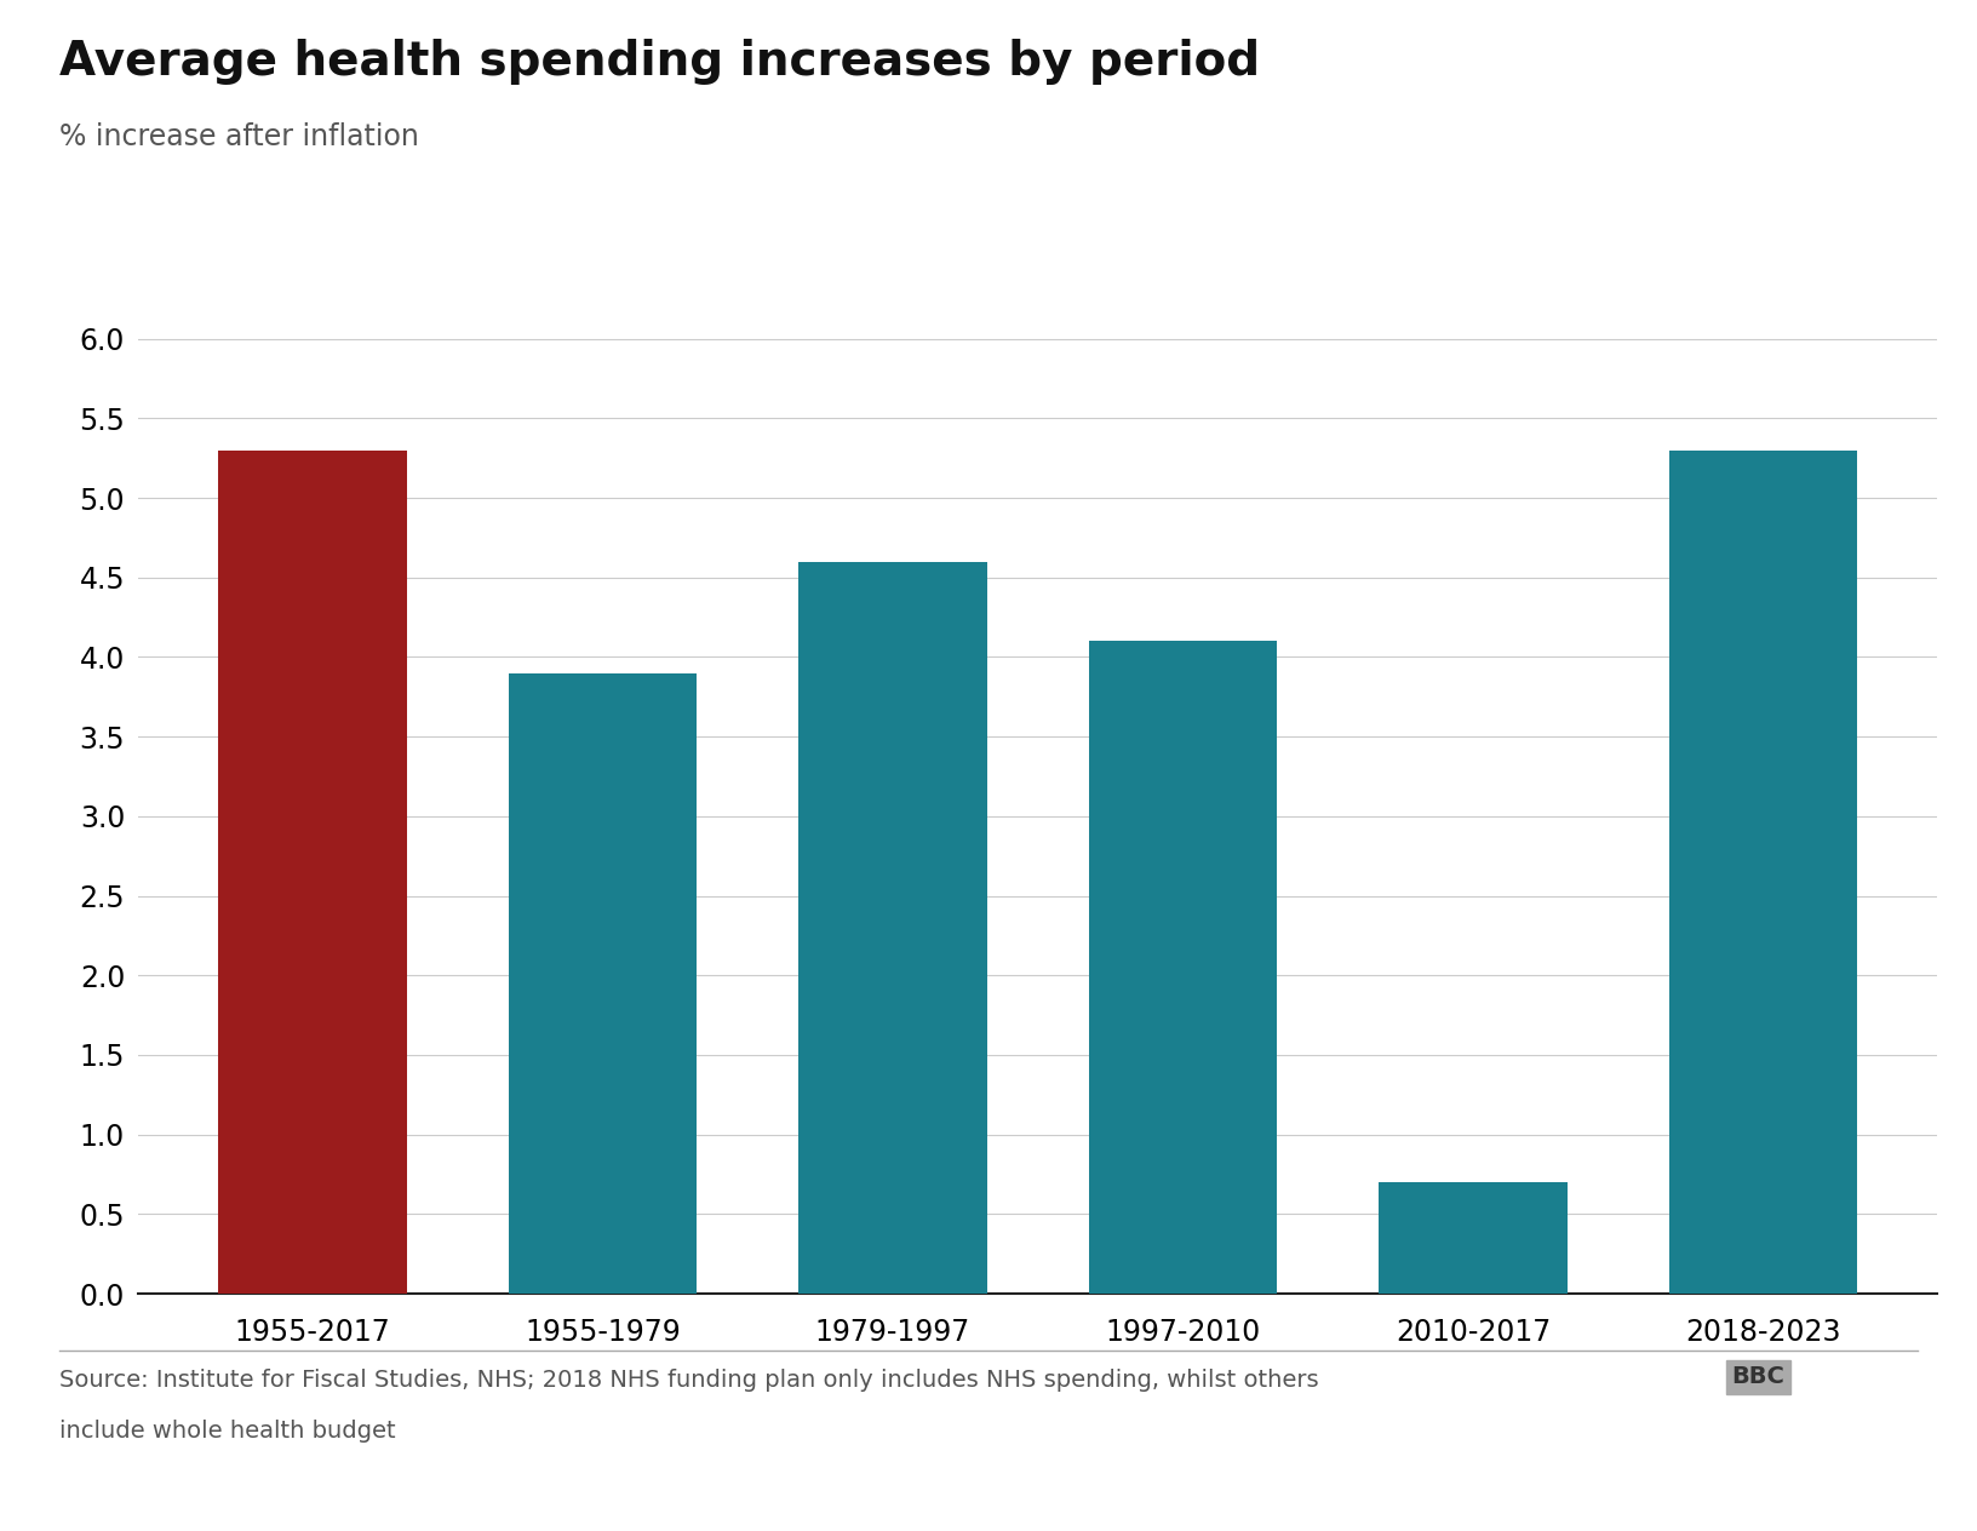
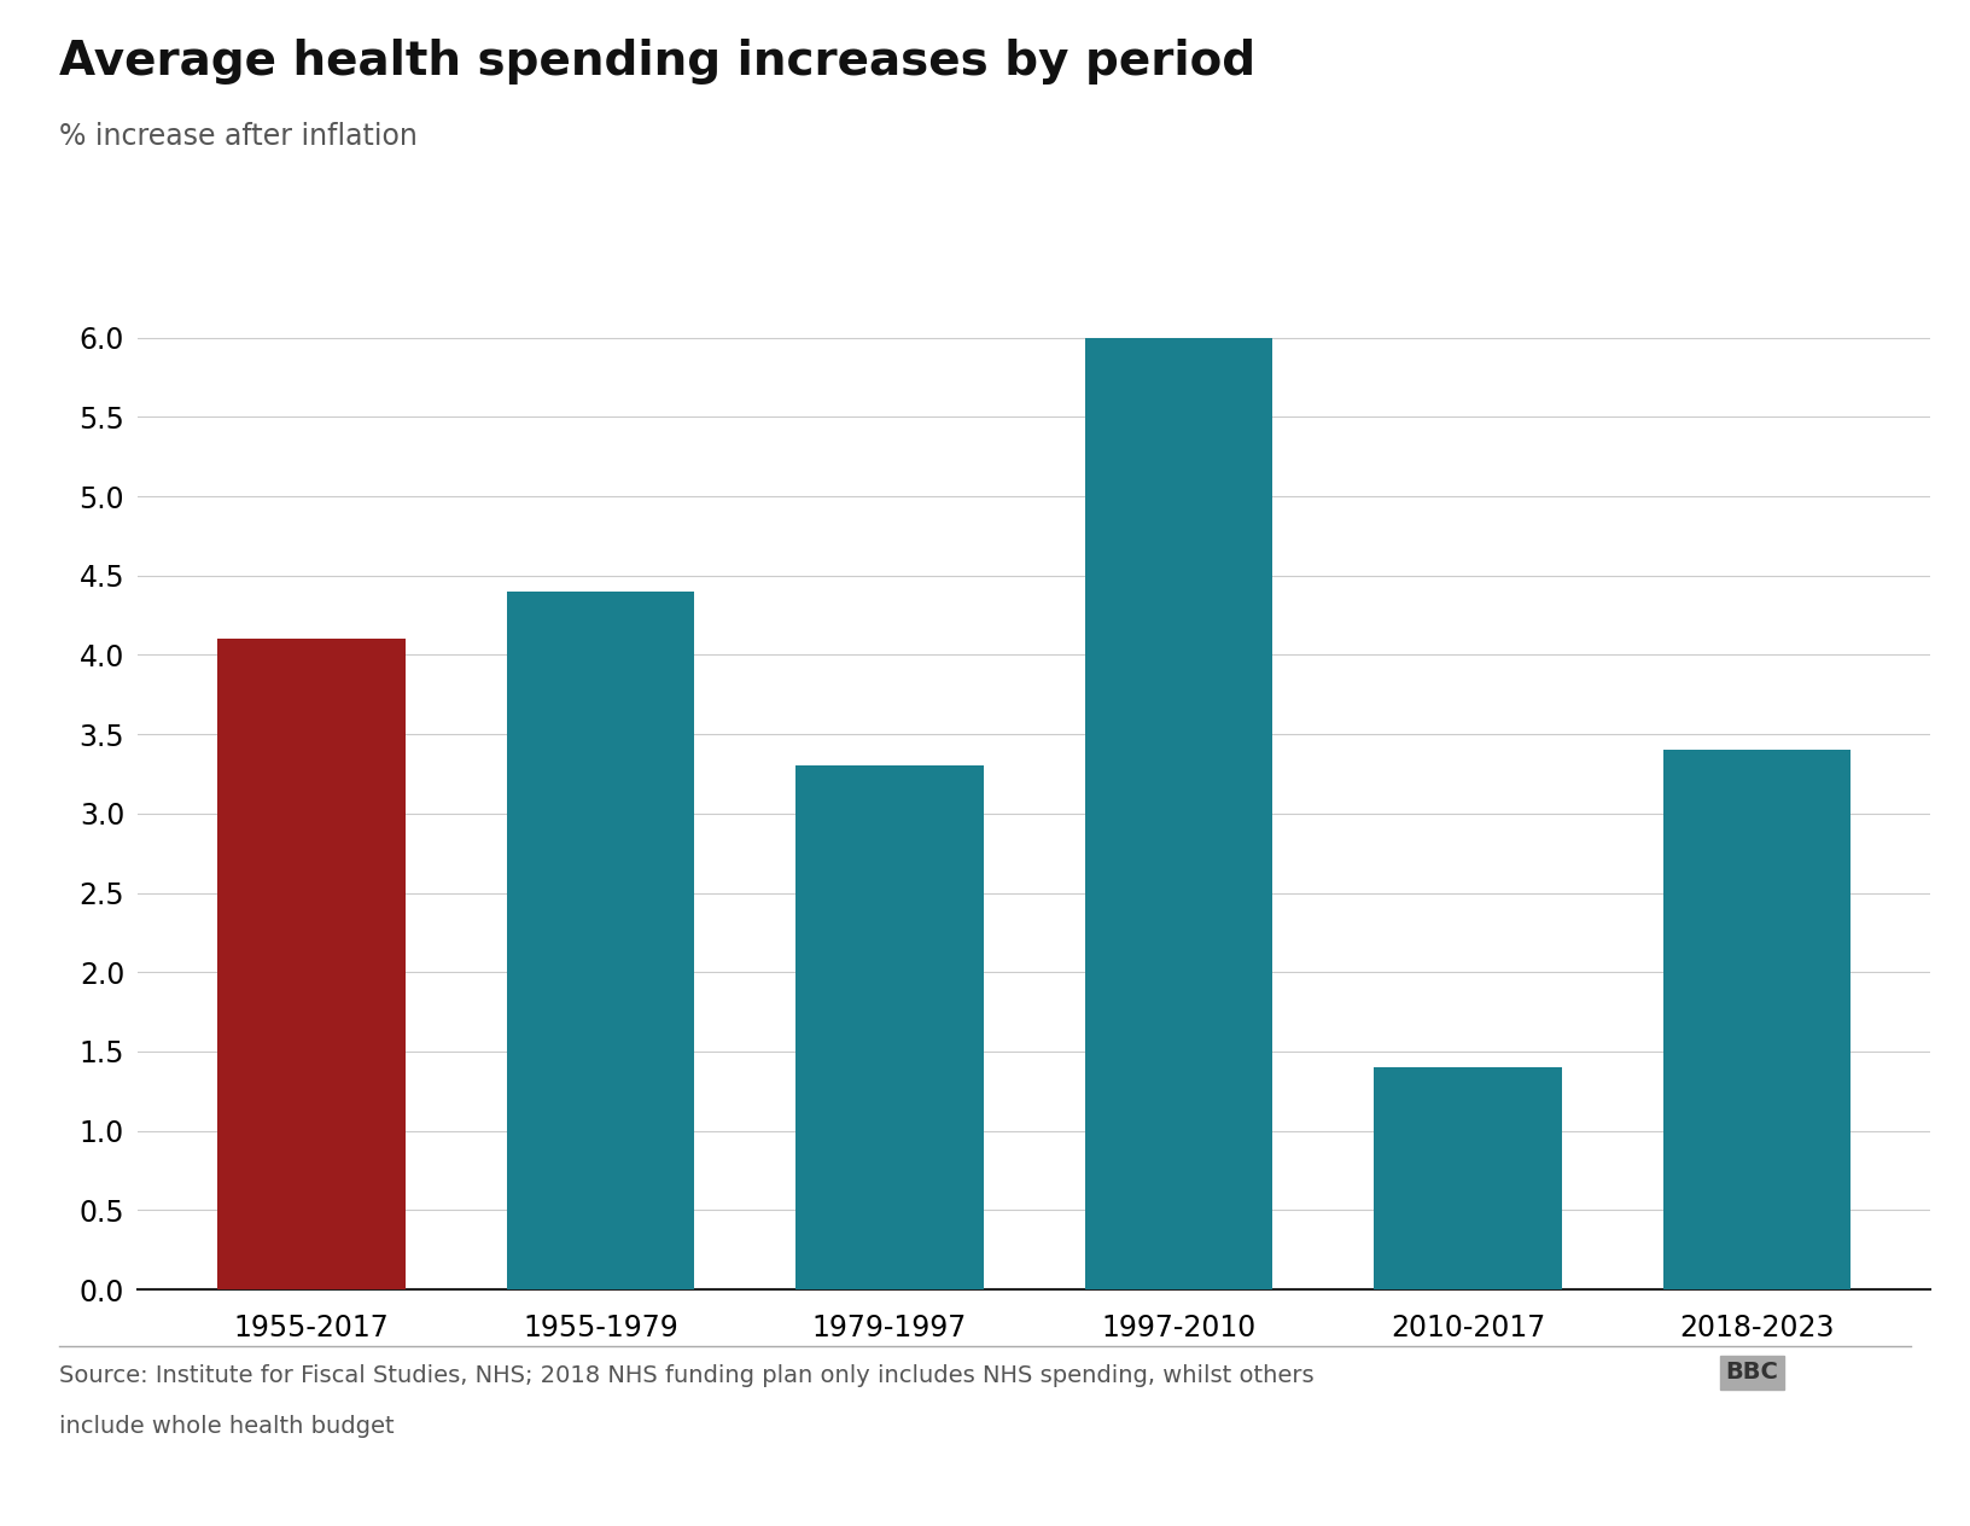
1955-2017: 5.3 -> 4.1
1955-1979: 3.9 -> 4.4
1979-1997: 4.6 -> 3.3
1997-2010: 4.1 -> 6.0
2010-2017: 0.7 -> 1.4
2018-2023: 5.3 -> 3.4
